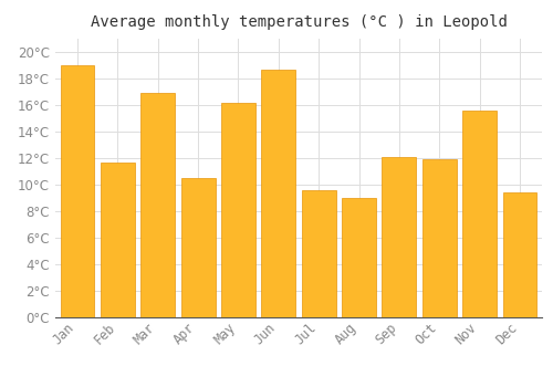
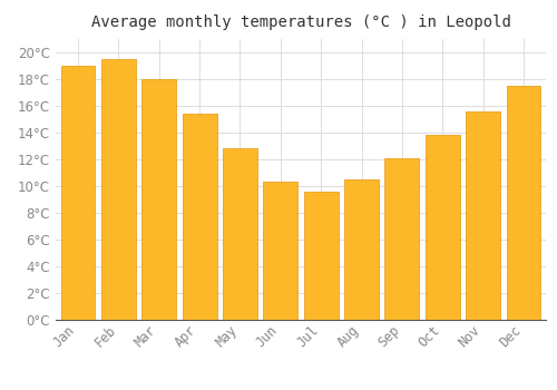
Feb: 11.7°C -> 19.5°C
Mar: 16.9°C -> 18.0°C
Apr: 10.5°C -> 15.4°C
May: 16.2°C -> 12.8°C
Jun: 18.7°C -> 10.3°C
Aug: 9.0°C -> 10.5°C
Oct: 11.9°C -> 13.8°C
Dec: 9.4°C -> 17.5°C
